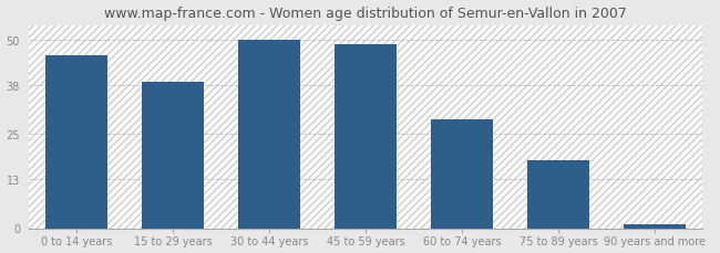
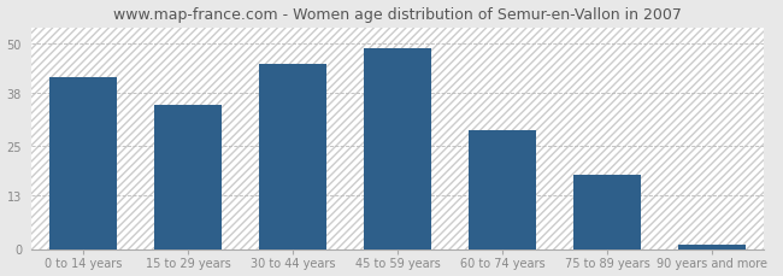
0 to 14 years: 46 -> 42
15 to 29 years: 39 -> 35
30 to 44 years: 50 -> 45
